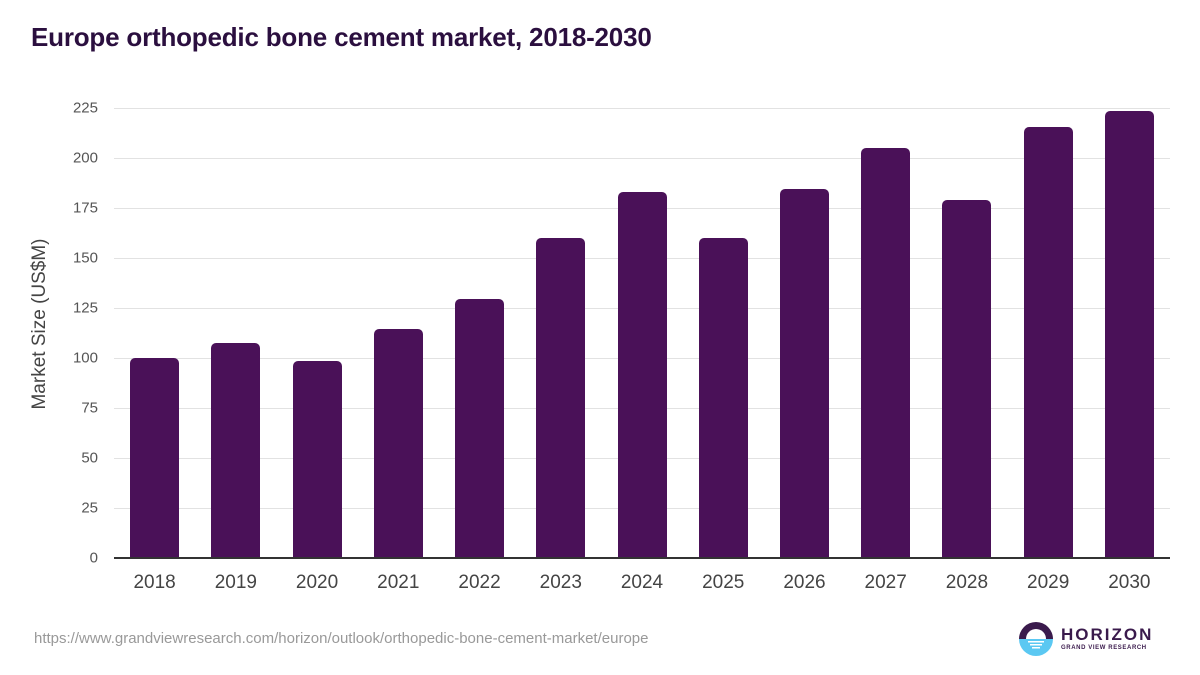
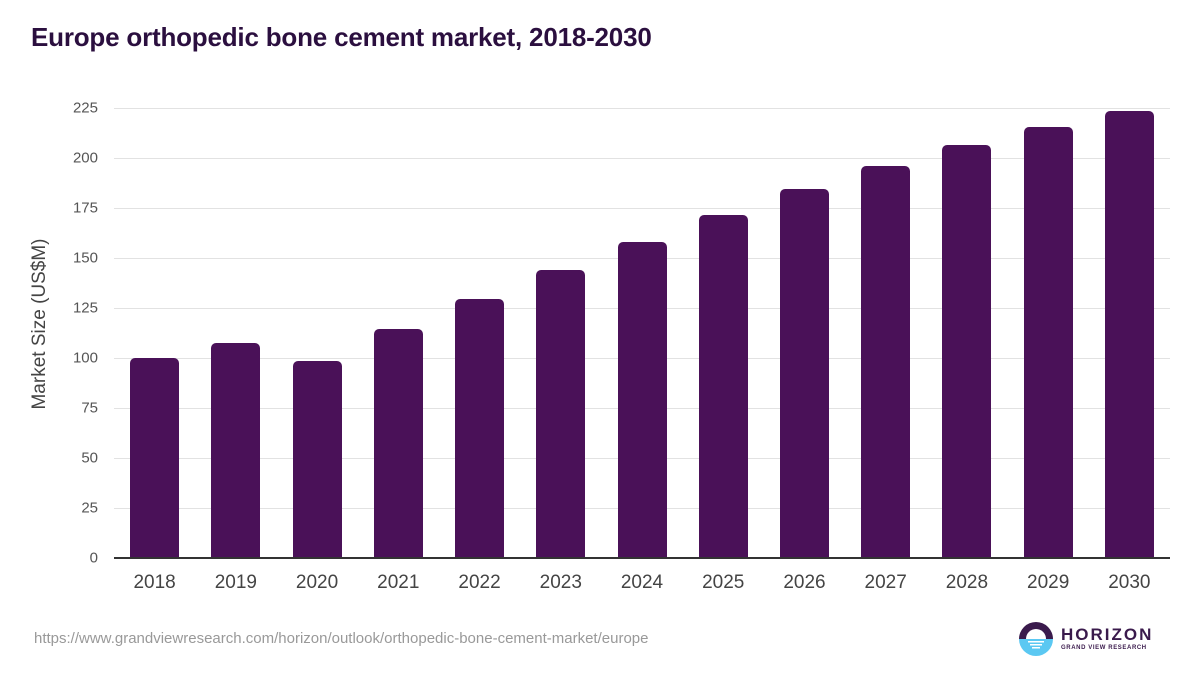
2023: 160 -> 144
2024: 183 -> 158
2025: 160 -> 172
2027: 205 -> 196
2028: 179 -> 206
